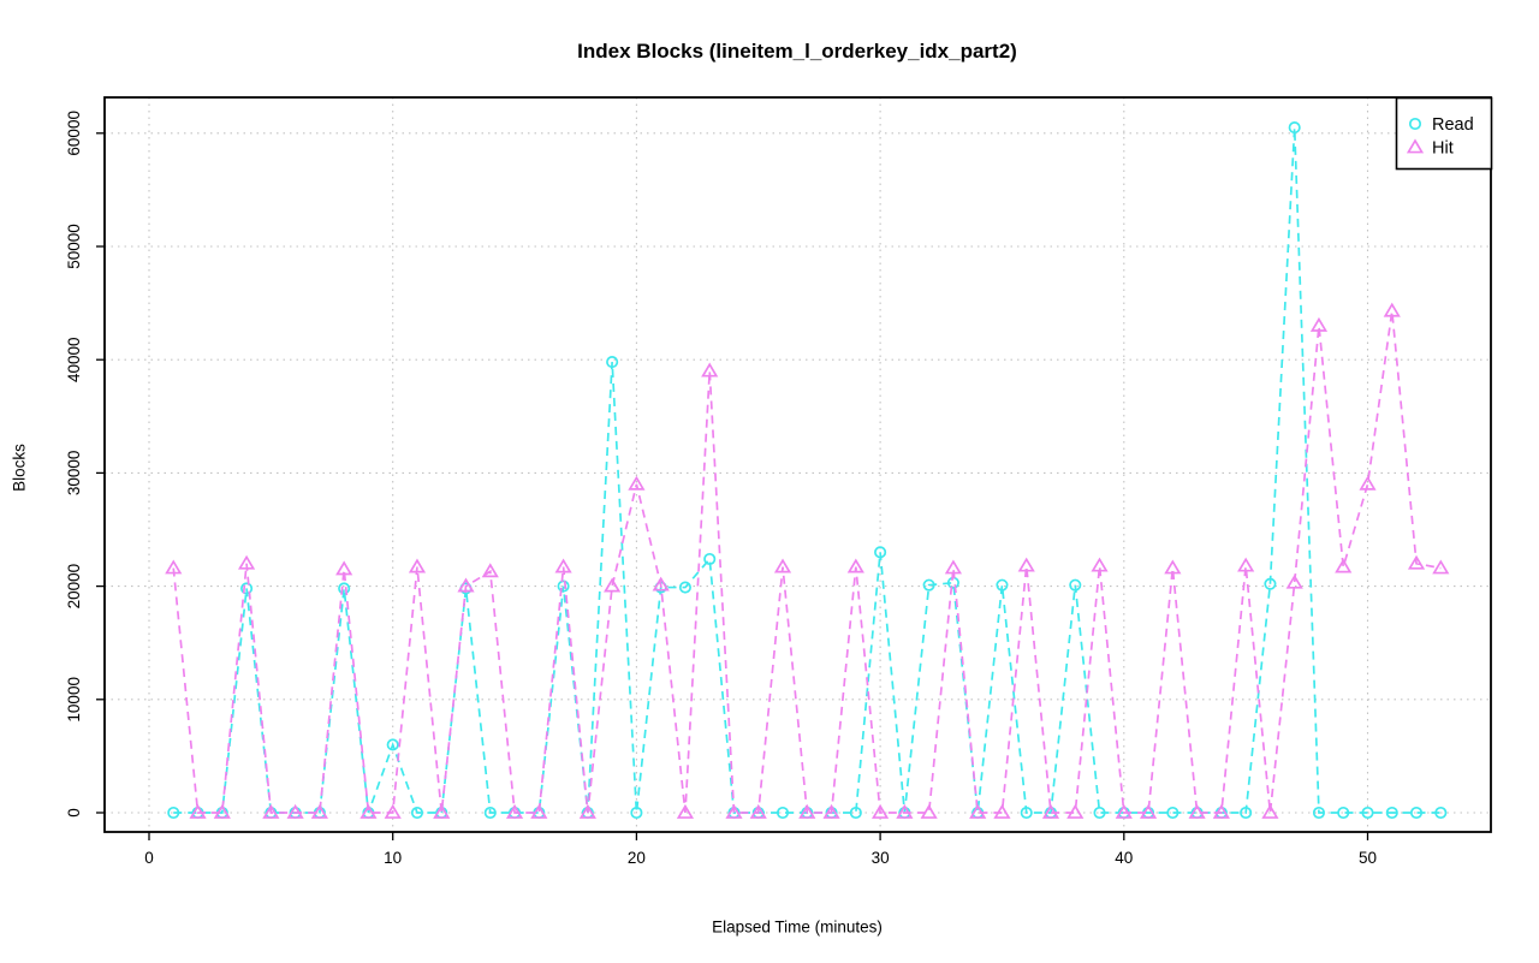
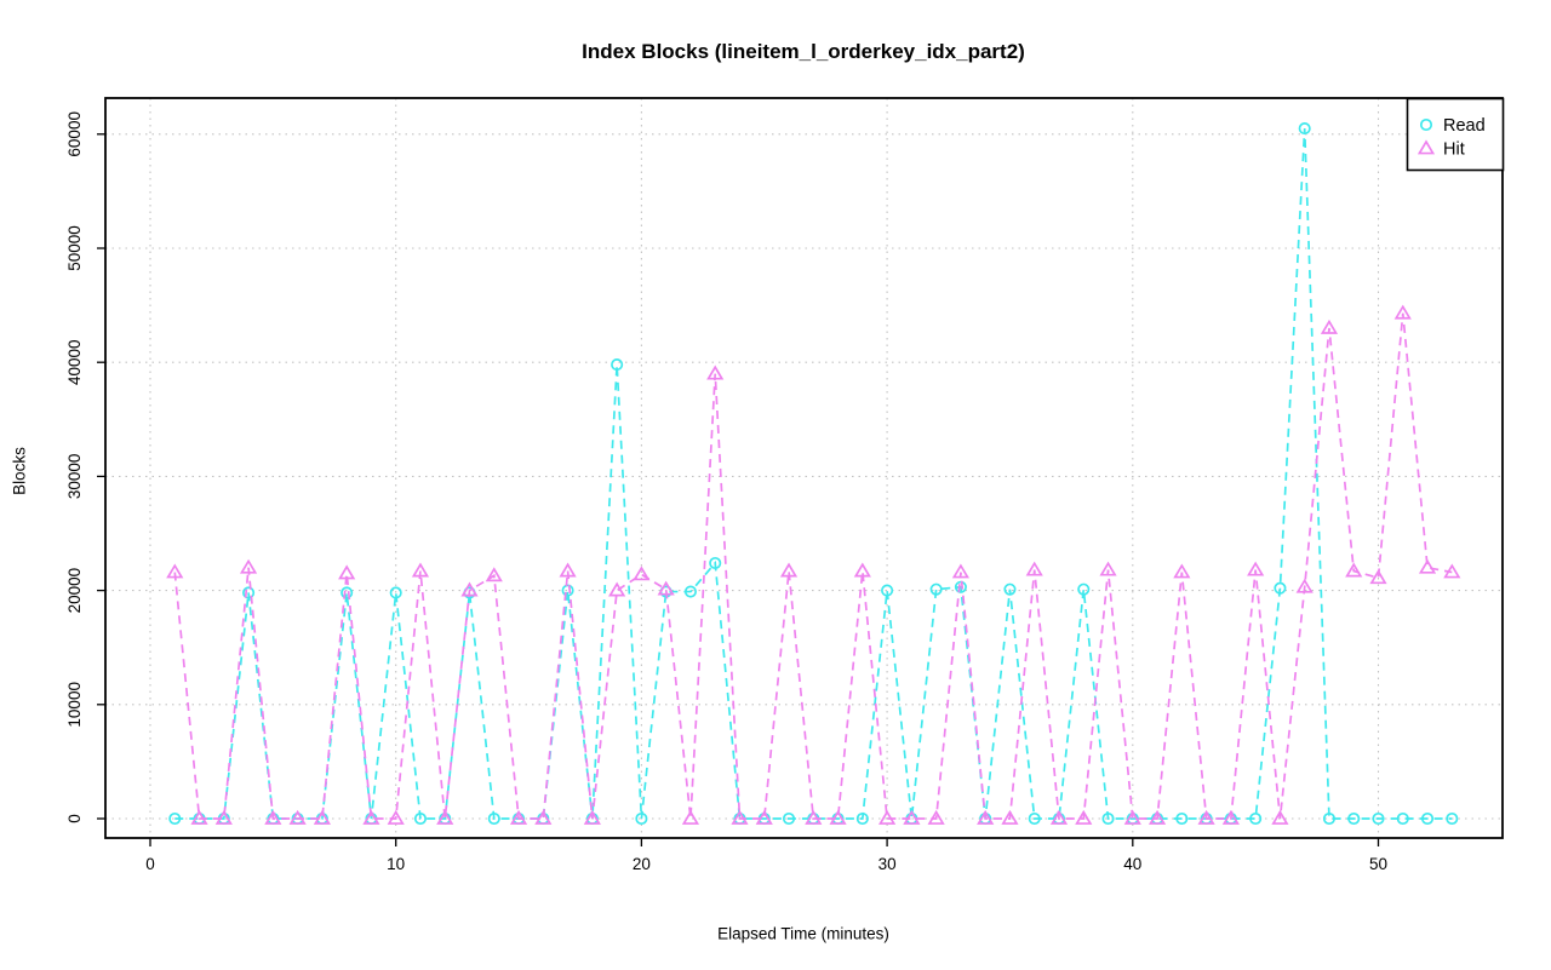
Read/10: 6000 -> 20000
Hit/20: 29000 -> 21000
Read/30: 23000 -> 20000
Hit/50: 29000 -> 21000
